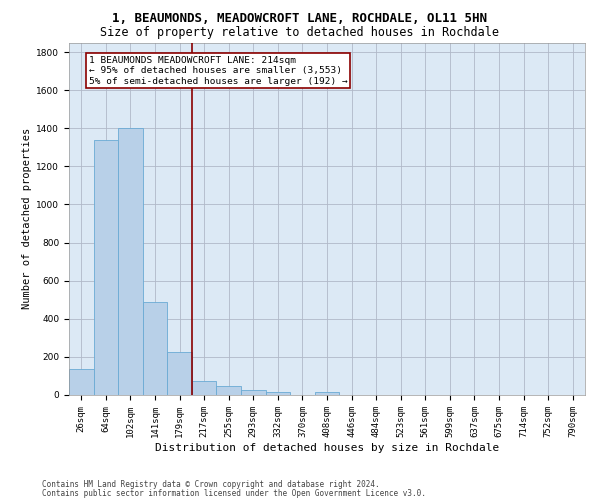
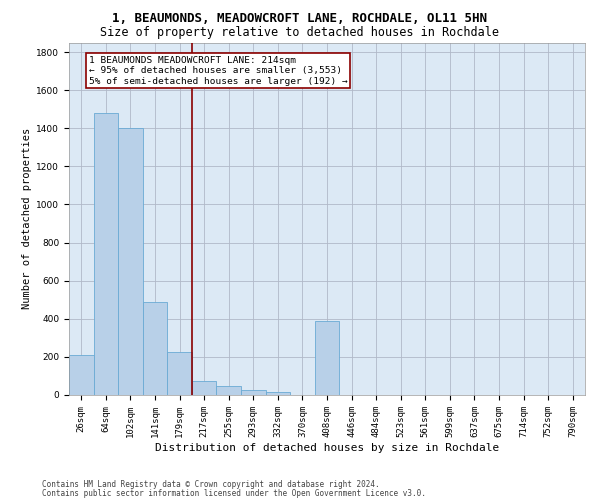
26sqm: 140 -> 210
64sqm: 1340 -> 1480
408sqm: 20 -> 390
